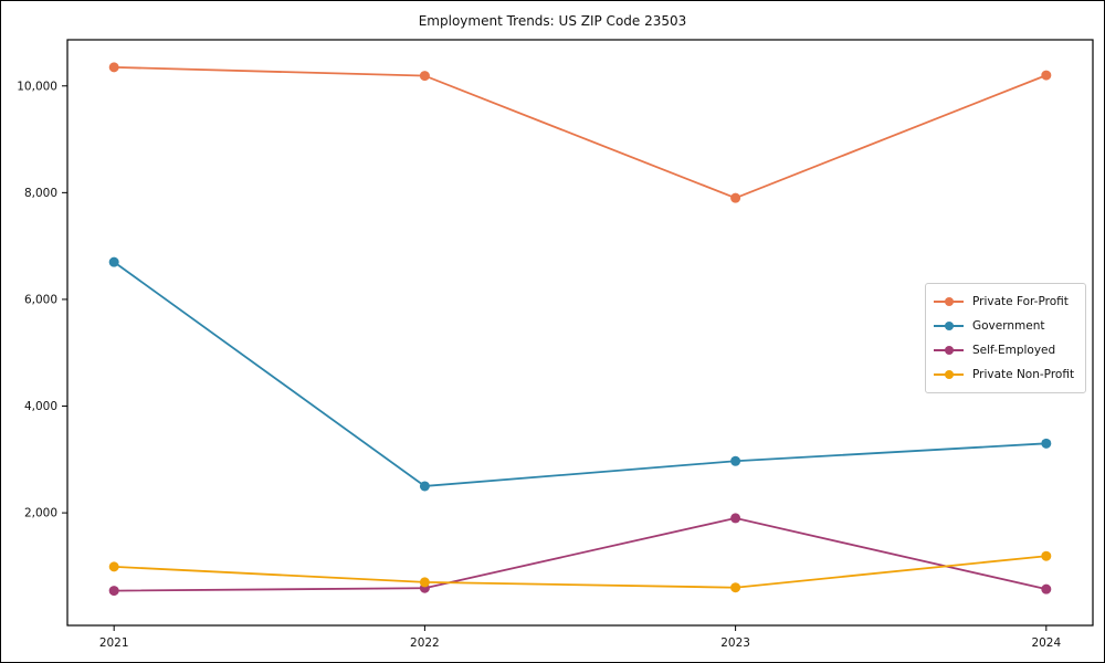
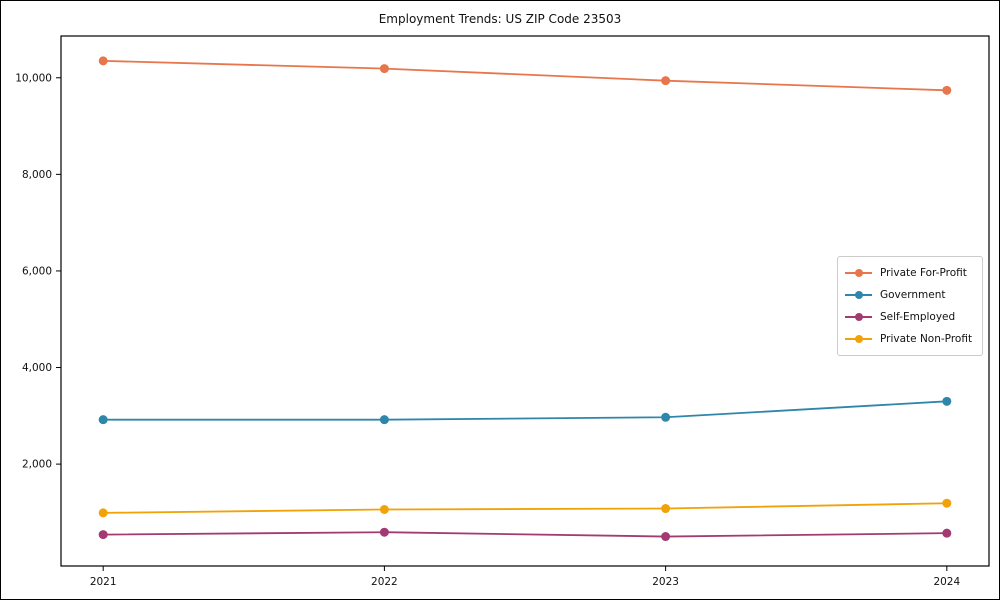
Government/2021: 6700 -> 2900
Government/2022: 2500 -> 2900
Private Non-Profit/2022: 700 -> 1100
Private For-Profit/2023: 7900 -> 9900
Self-Employed/2023: 1900 -> 500
Private Non-Profit/2023: 600 -> 1100
Private For-Profit/2024: 10200 -> 9700
